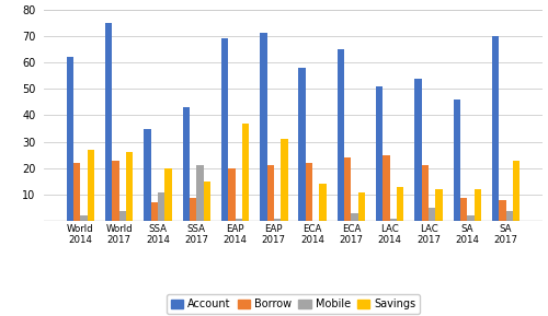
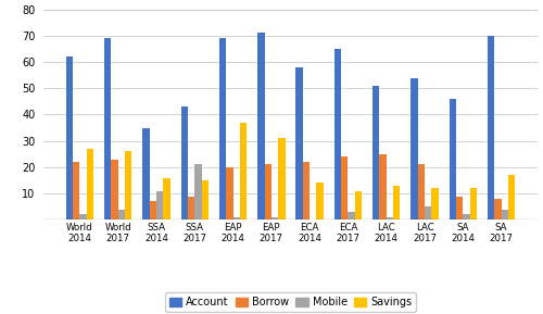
Account/World 2017: 75 -> 69
Savings/SSA 2014: 20 -> 16
Savings/SA 2017: 23 -> 17
